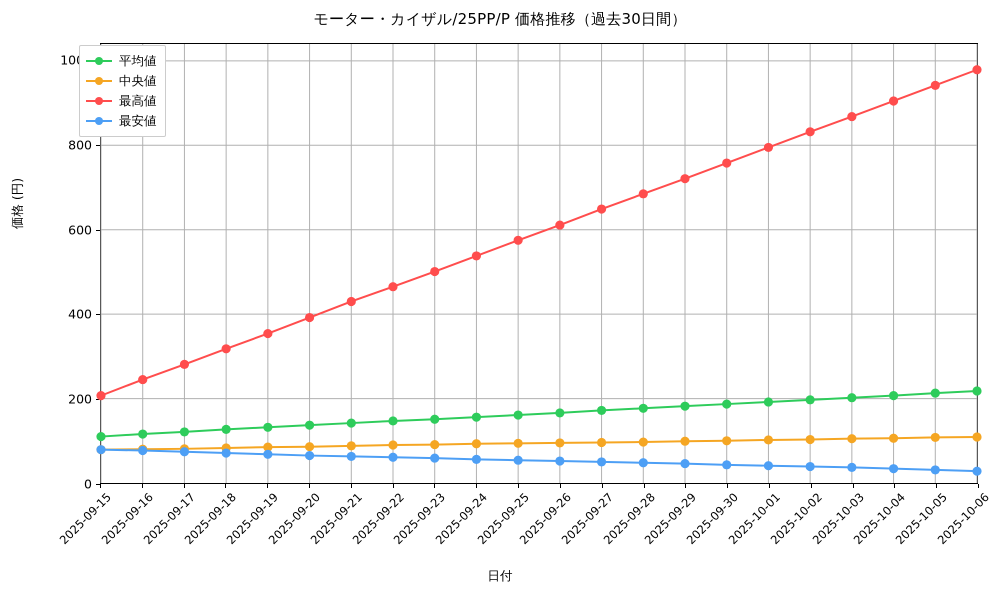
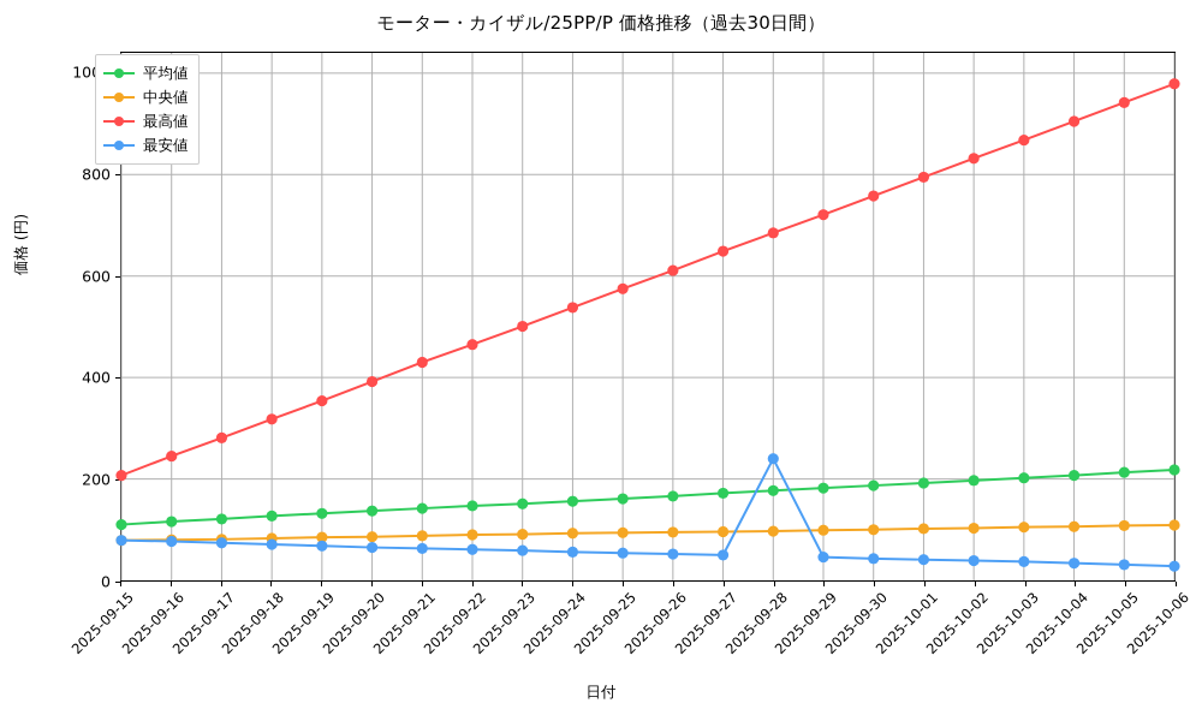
最安値/2025-09-28: 50 -> 240
